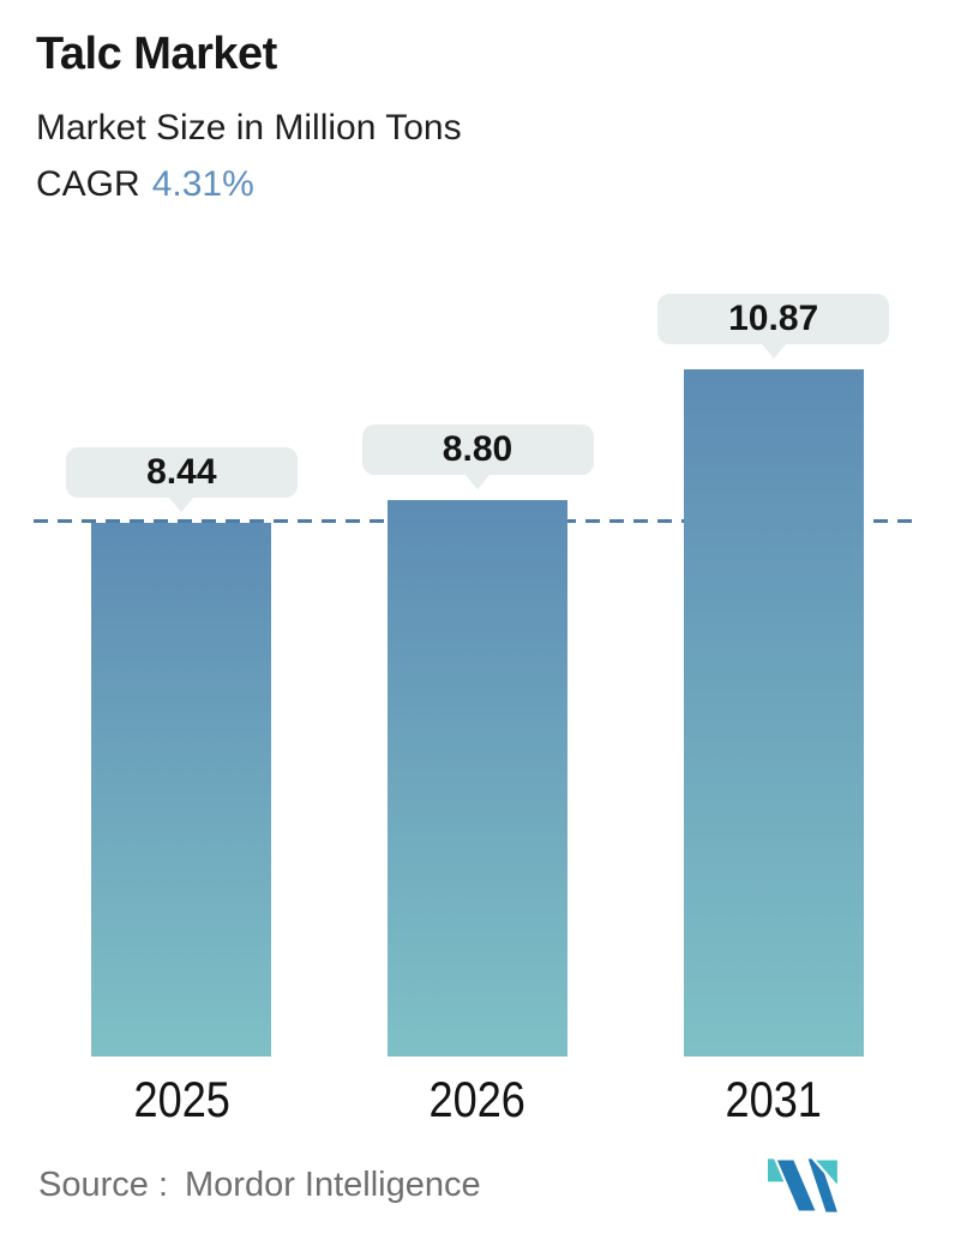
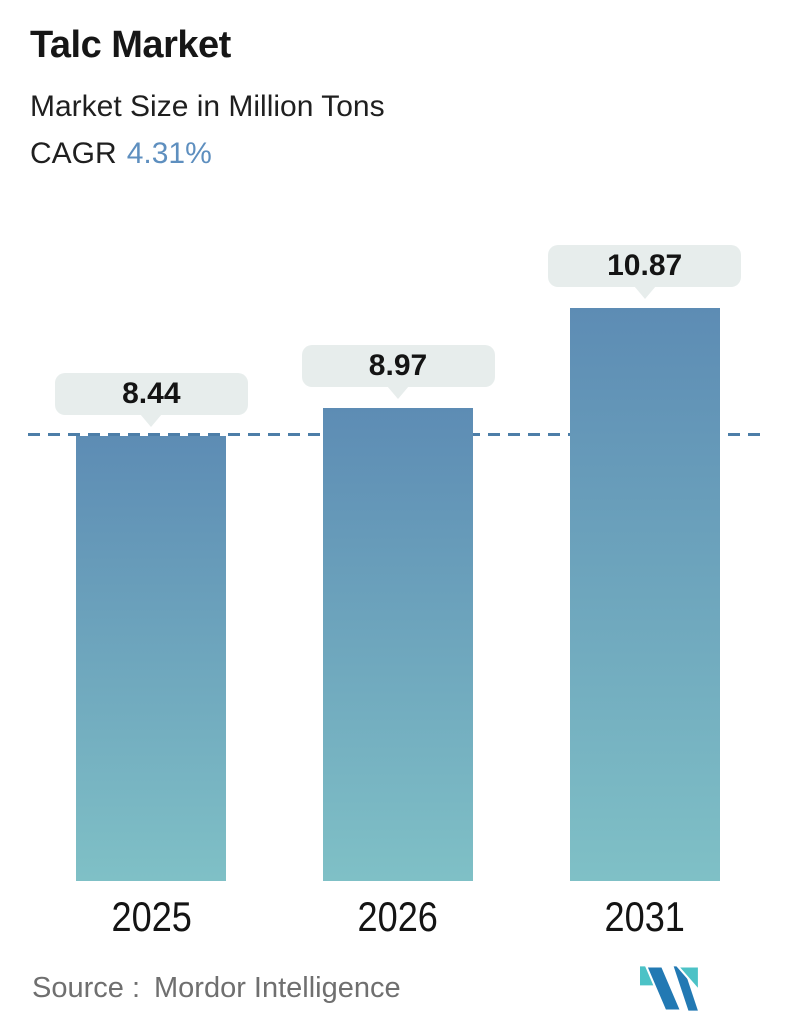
2026: 8.80 -> 8.97
